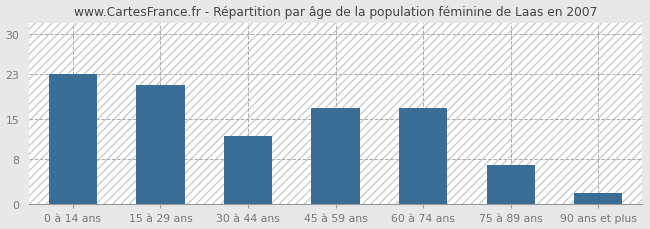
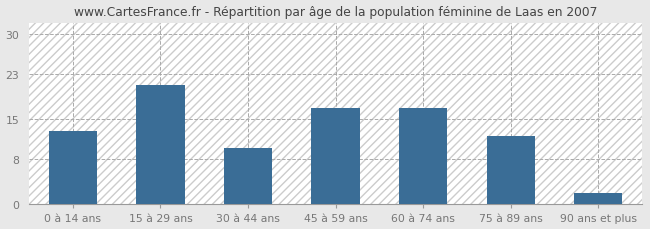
0 à 14 ans: 23 -> 13
30 à 44 ans: 12 -> 10
75 à 89 ans: 7 -> 12
